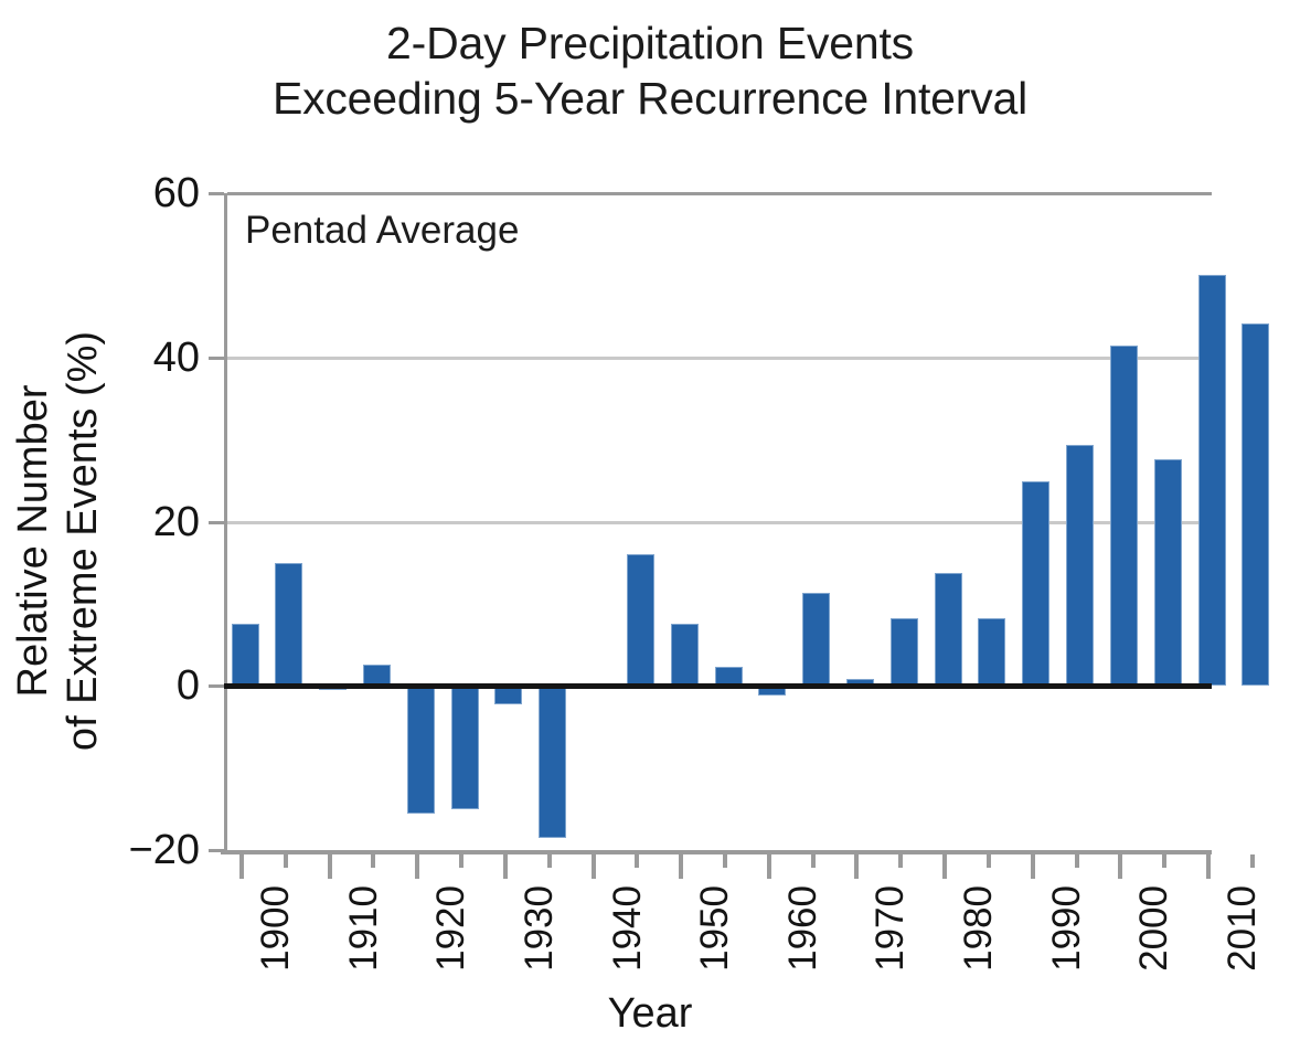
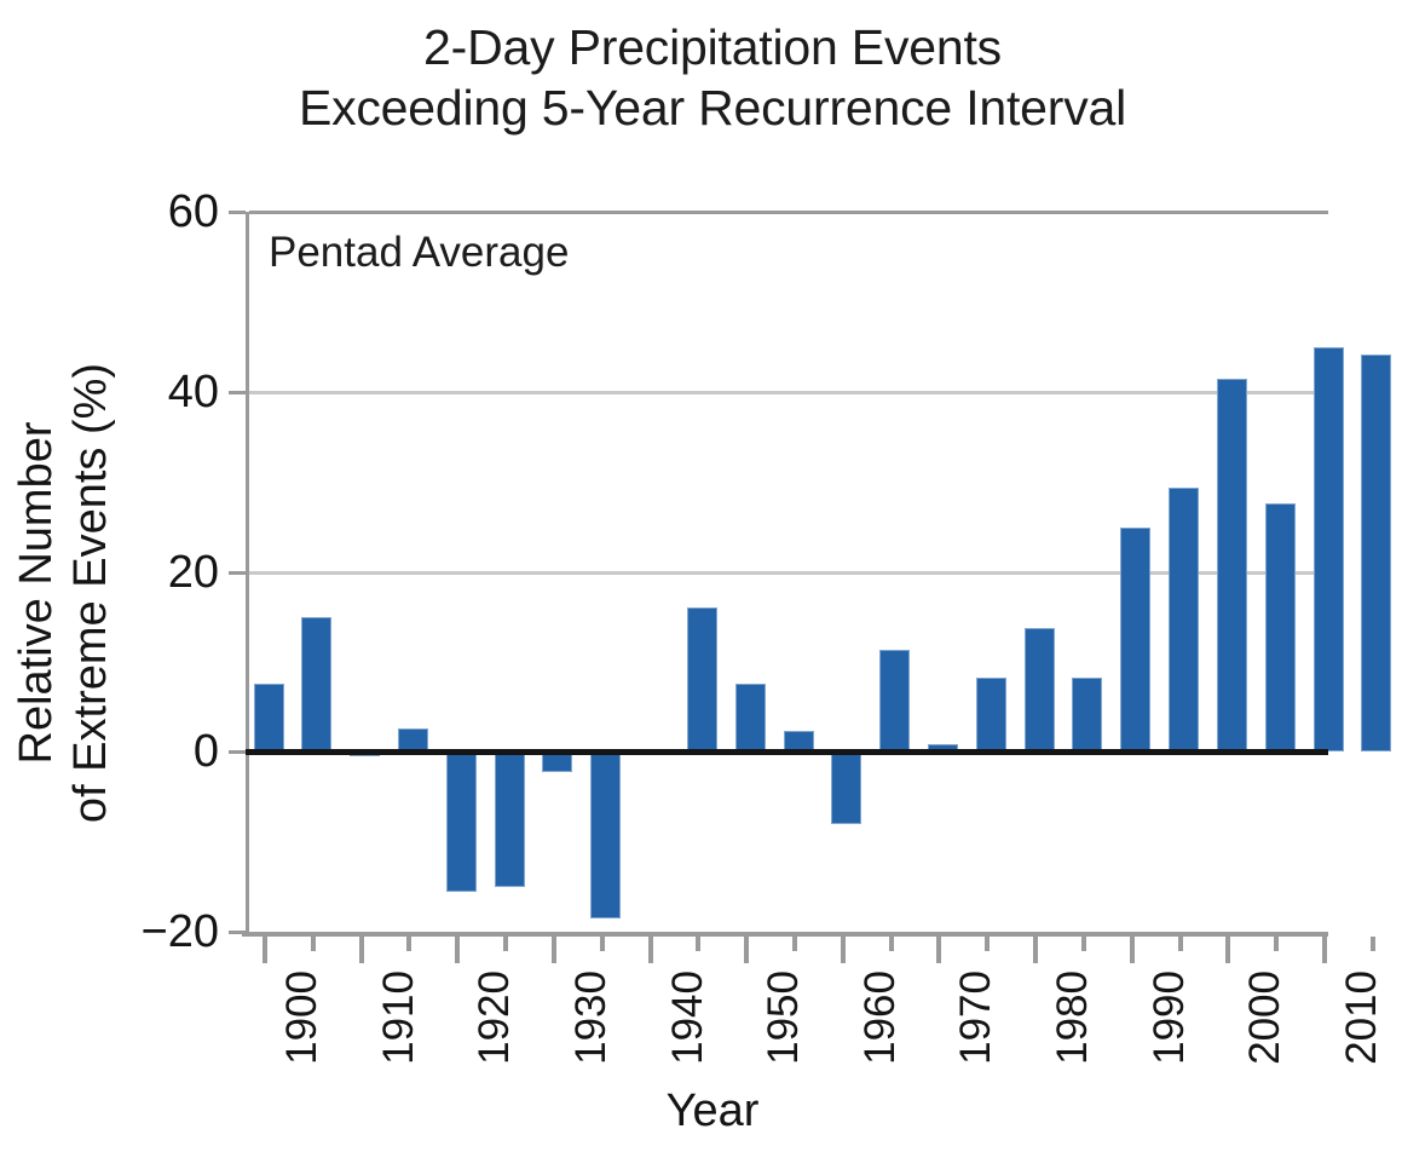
1960: -1 -> -8
2010: 50 -> 45
